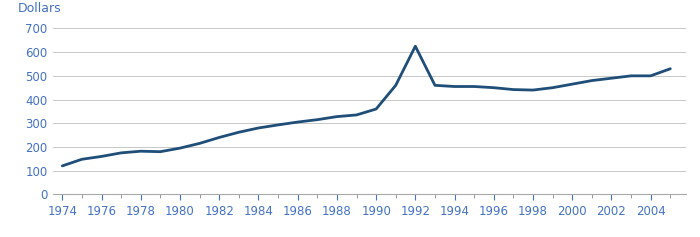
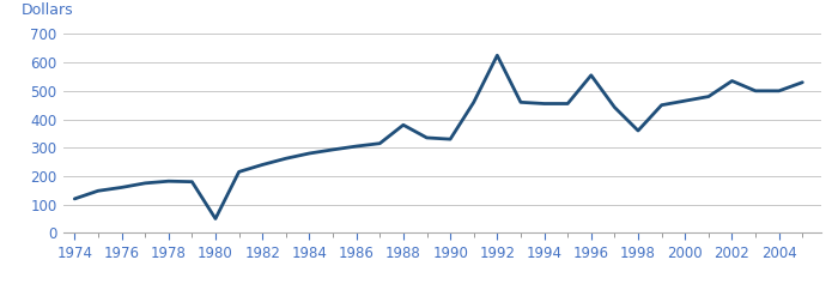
1980: 195 -> 50
1988: 328 -> 380
1990: 360 -> 330
1996: 450 -> 555
1998: 440 -> 360
2002: 490 -> 535
